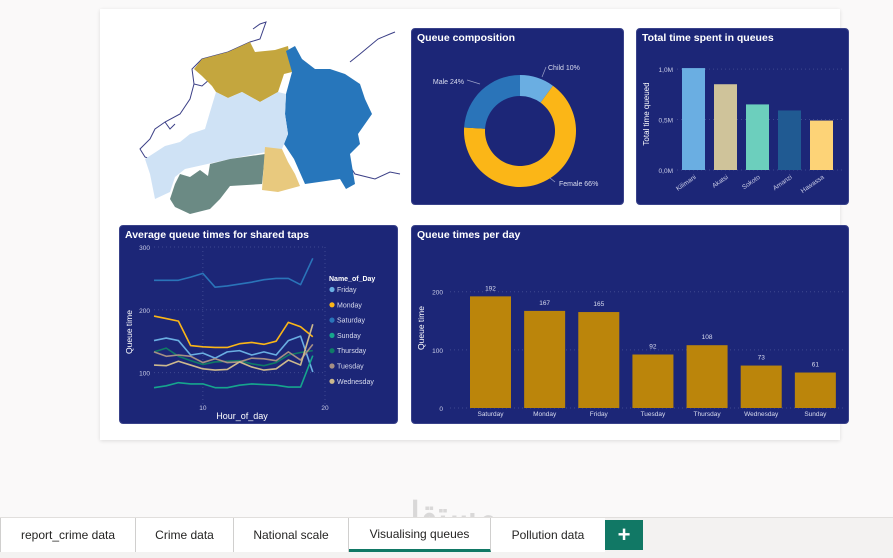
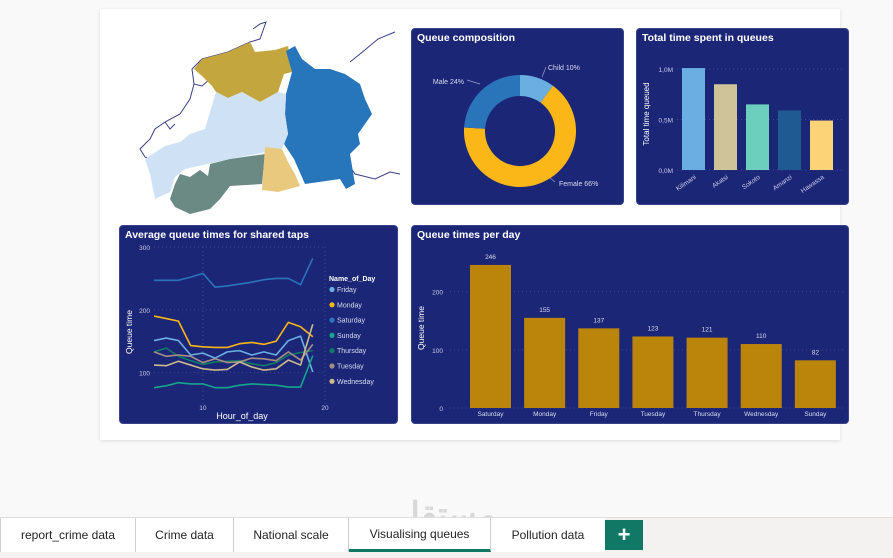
Queue times per day/Saturday: 192 -> 246
Queue times per day/Monday: 167 -> 155
Queue times per day/Friday: 165 -> 137
Queue times per day/Tuesday: 92 -> 123
Queue times per day/Thursday: 108 -> 121
Queue times per day/Wednesday: 73 -> 110
Queue times per day/Sunday: 61 -> 82
